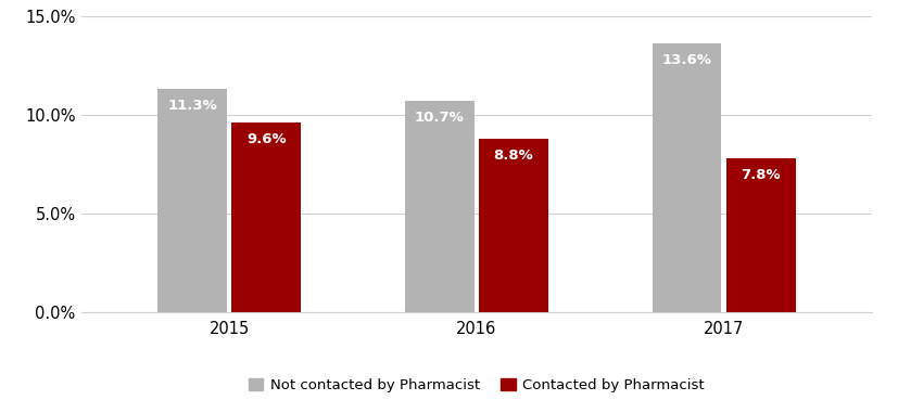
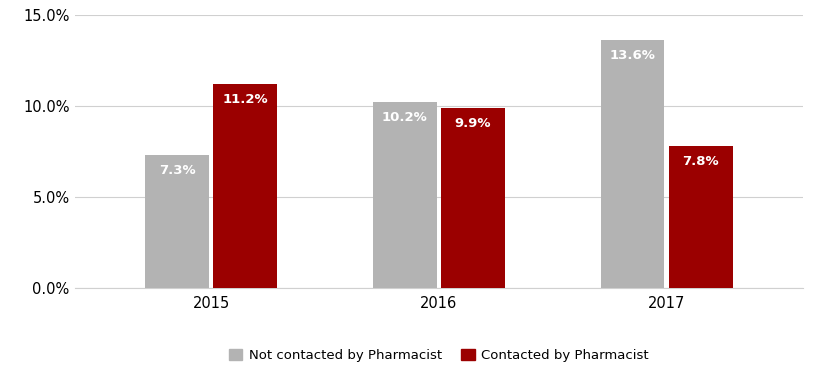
Not contacted by Pharmacist/2015: 11.3% -> 7.3%
Contacted by Pharmacist/2015: 9.6% -> 11.2%
Not contacted by Pharmacist/2016: 10.7% -> 10.2%
Contacted by Pharmacist/2016: 8.8% -> 9.9%
